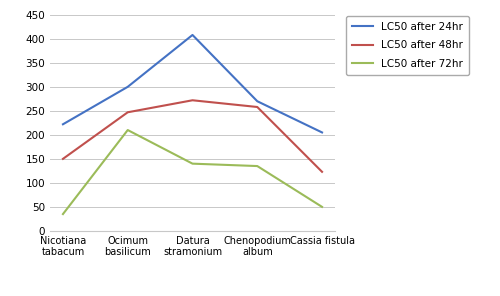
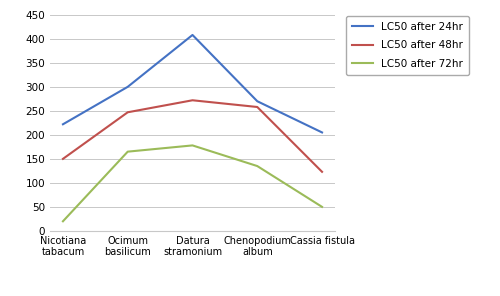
LC50 after 72hr/Nicotiana tabacum: 35 -> 20
LC50 after 72hr/Ocimum basilicum: 210 -> 165
LC50 after 72hr/Datura stramonium: 140 -> 178
